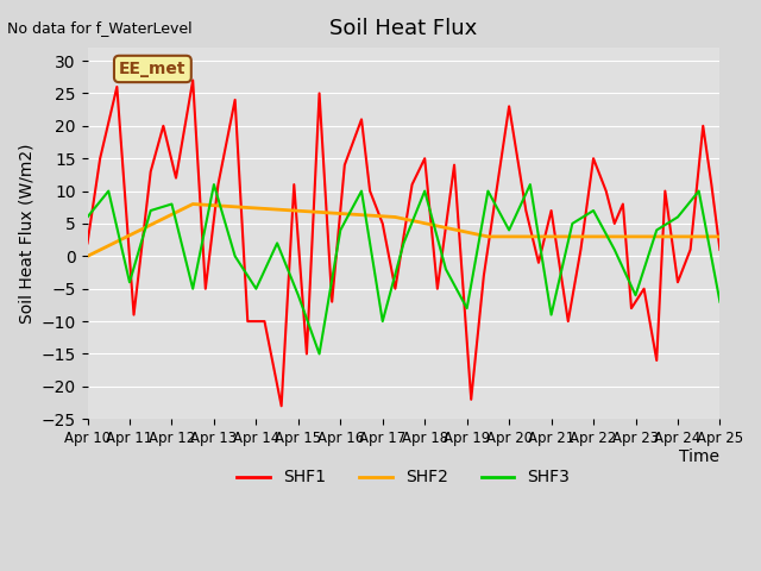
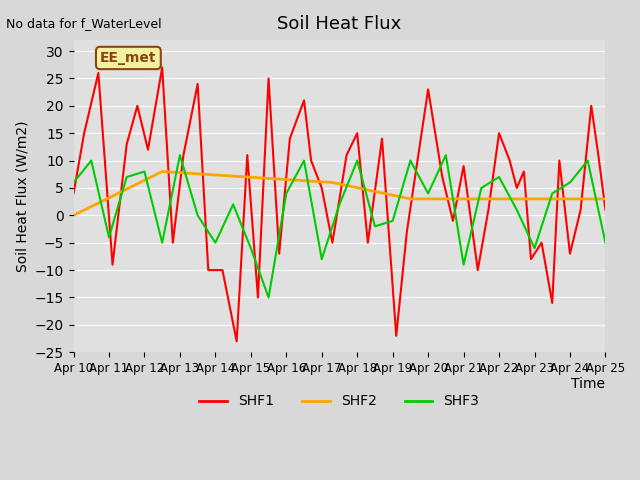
SHF1/Apr 10: 2 -> 4
SHF3/Apr 17: -10 -> -8
SHF3/Apr 19: -8 -> -1
SHF1/Apr 21: 7 -> 9
SHF1/Apr 24: -4 -> -7
SHF3/Apr 25: -7 -> -5
